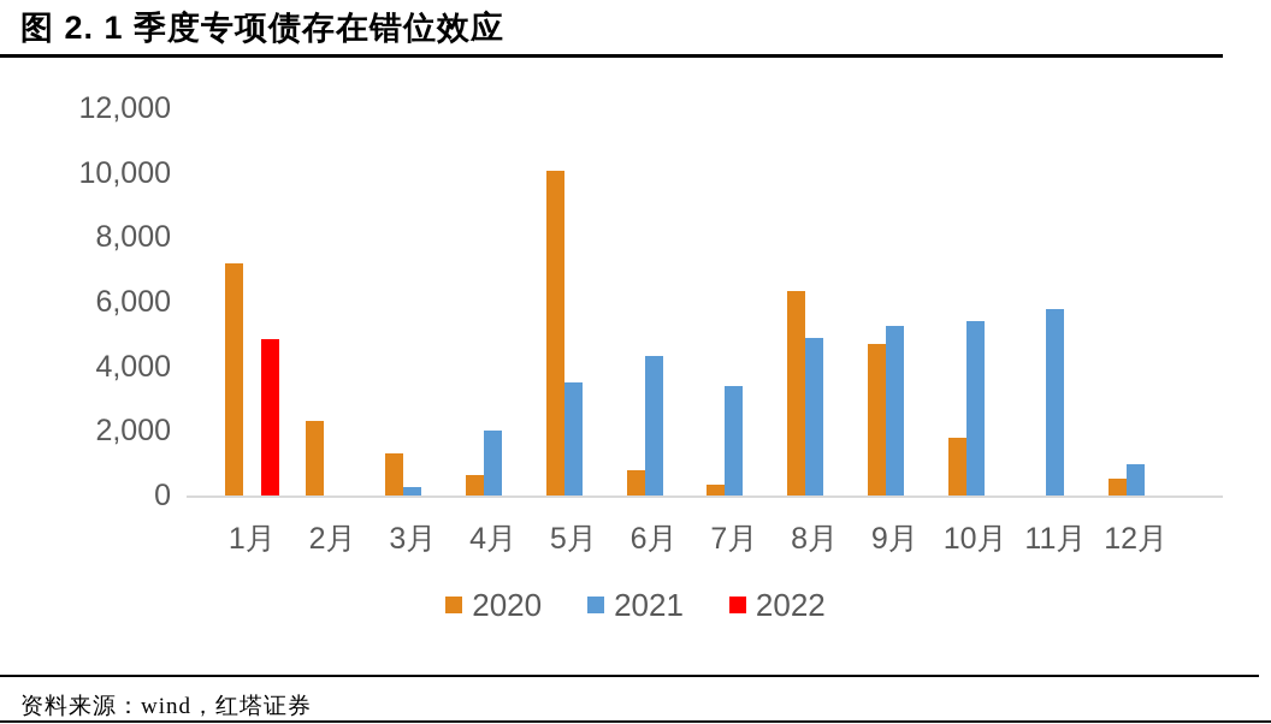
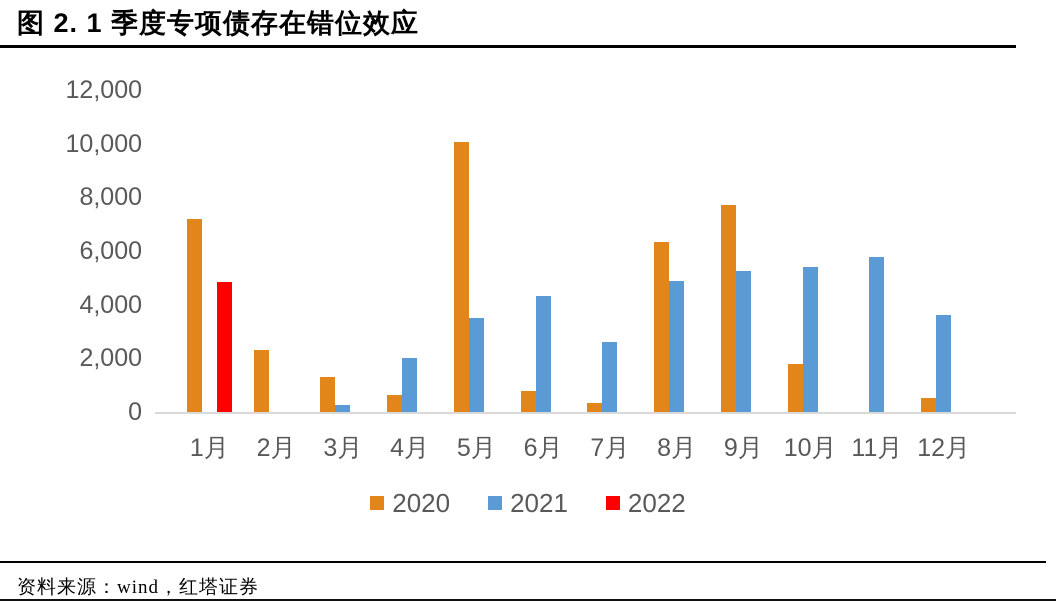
2021/7月: 3400 -> 2600
2020/9月: 4700 -> 7700
2021/12月: 1000 -> 3600
